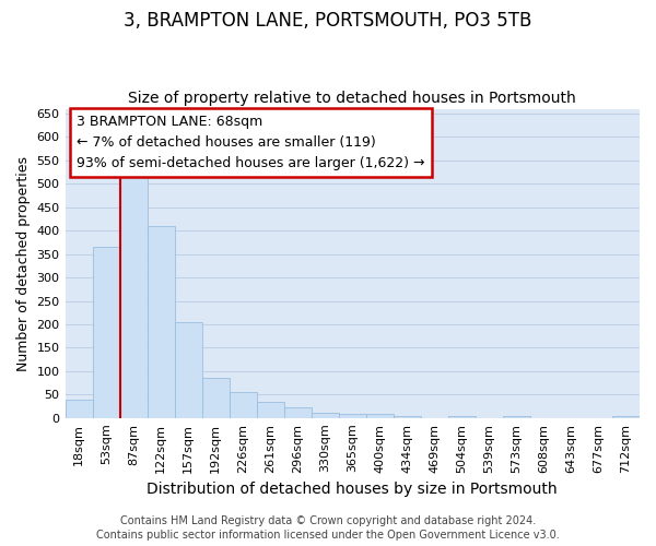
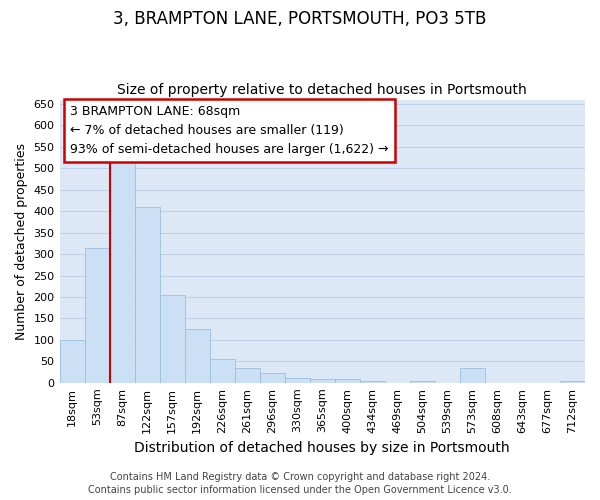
18sqm: 38 -> 100
53sqm: 365 -> 315
192sqm: 85 -> 125
573sqm: 5 -> 35
